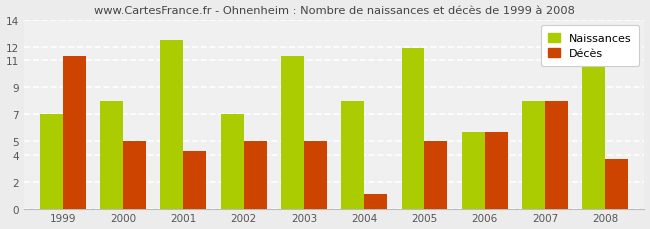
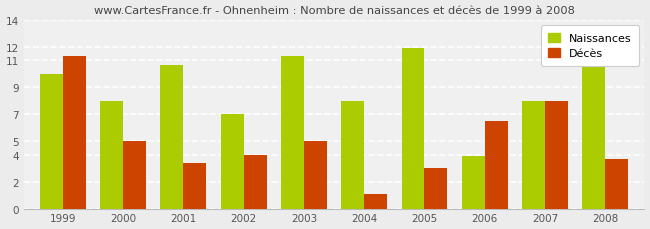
Naissances/1999: 7.0 -> 10.0
Naissances/2001: 12.5 -> 10.6
Décès/2001: 4.3 -> 3.4
Décès/2002: 5.0 -> 4.0
Décès/2005: 5.0 -> 3.0
Naissances/2006: 5.7 -> 3.9
Décès/2006: 5.7 -> 6.5
